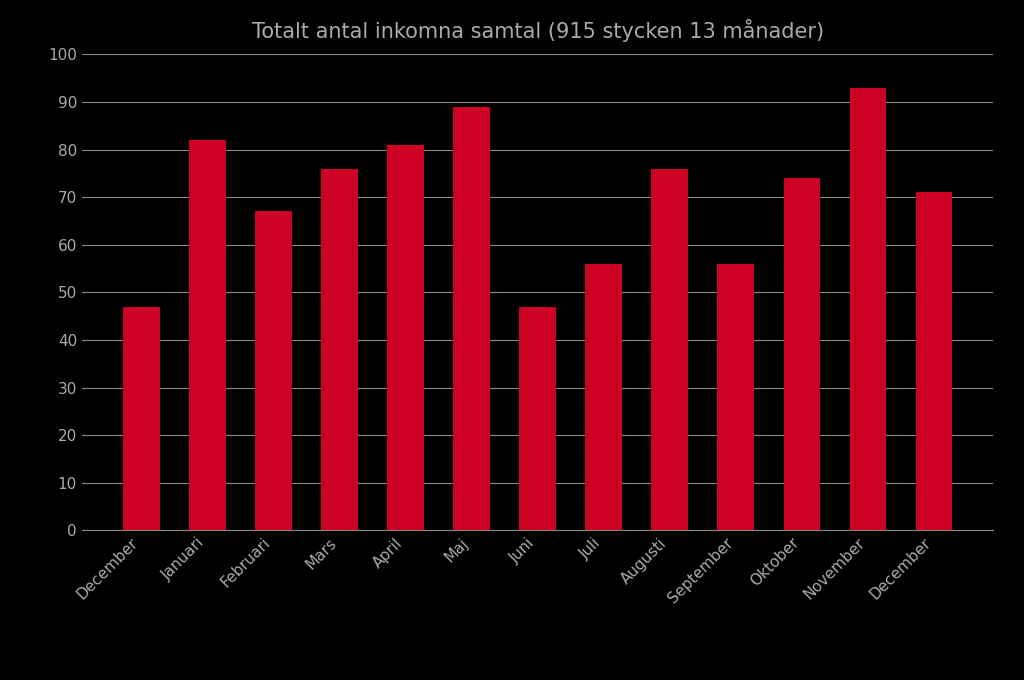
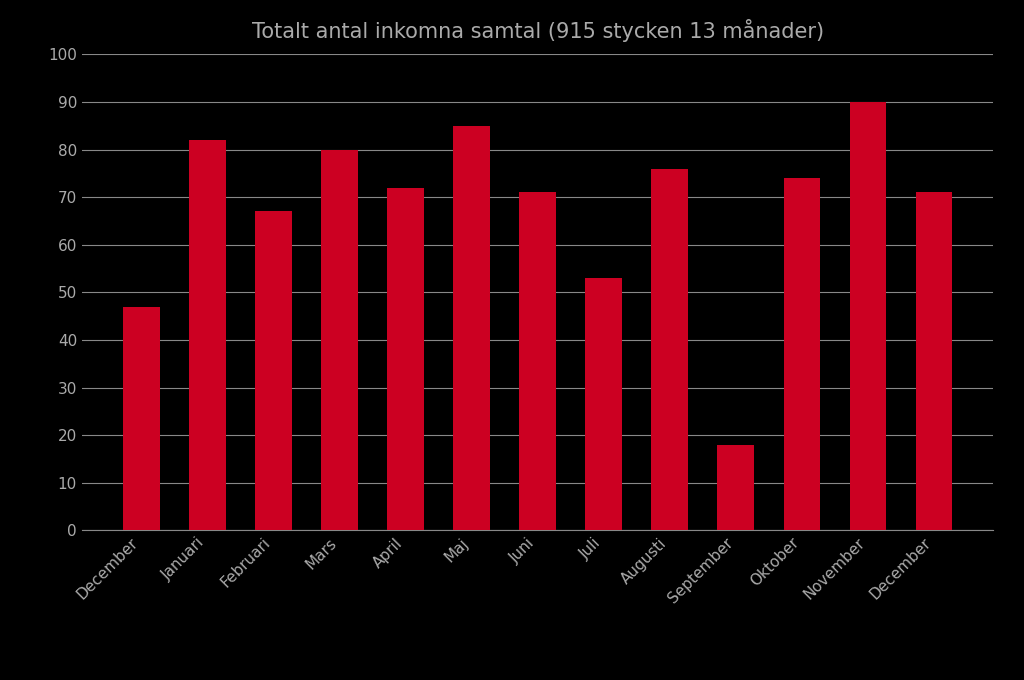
Mars: 76 -> 80
April: 81 -> 72
Maj: 89 -> 85
Juni: 47 -> 71
Juli: 56 -> 53
September: 56 -> 18
November: 93 -> 90
